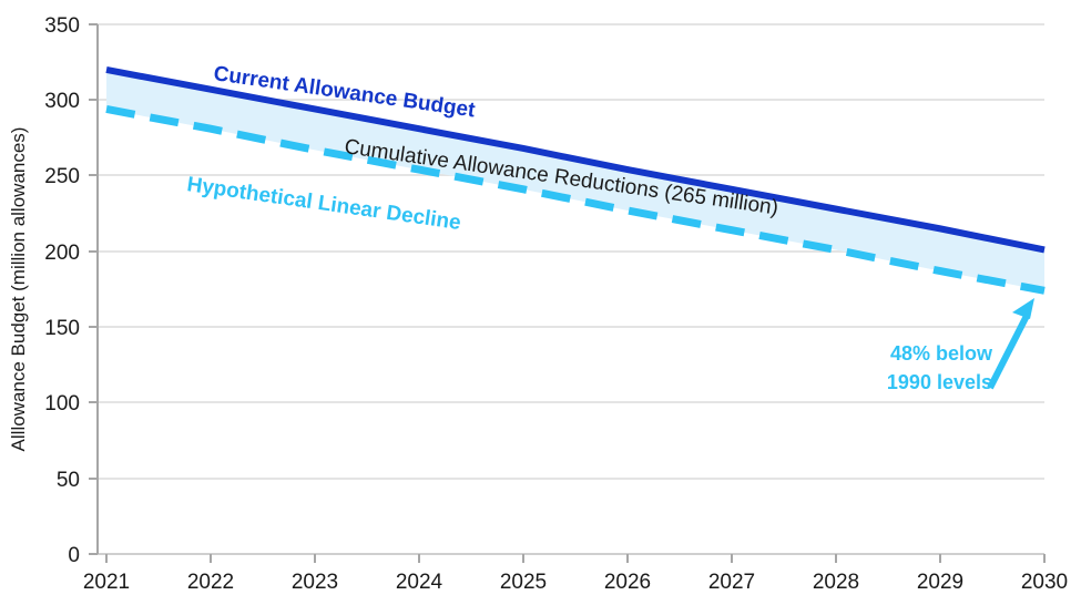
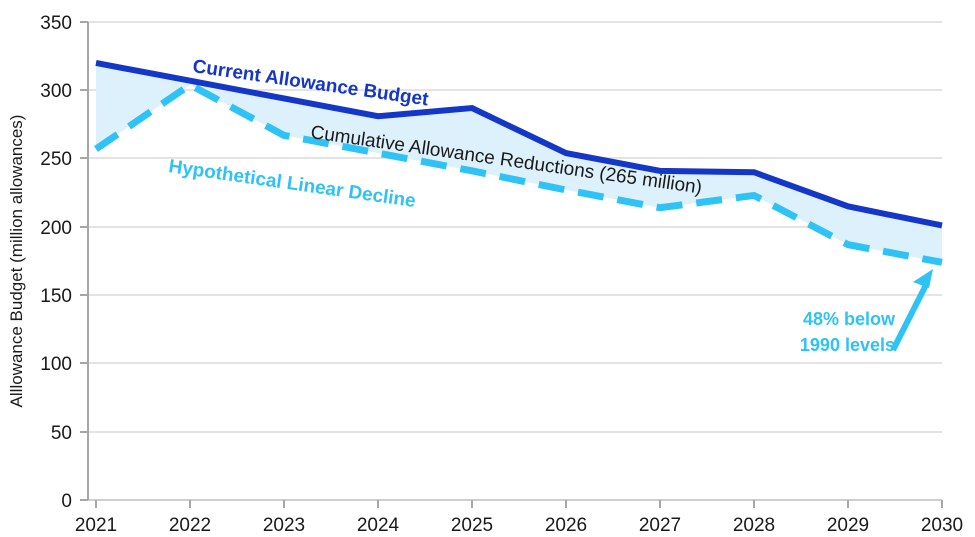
Hypothetical Linear Decline/2021: 294 -> 257
Hypothetical Linear Decline/2022: 281 -> 304
Current Allowance Budget/2025: 268 -> 287
Current Allowance Budget/2028: 228 -> 240
Hypothetical Linear Decline/2028: 201 -> 223
